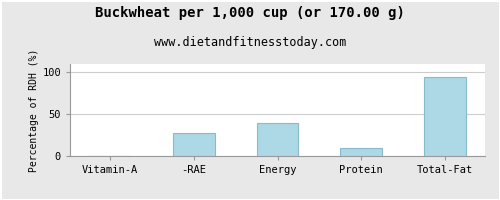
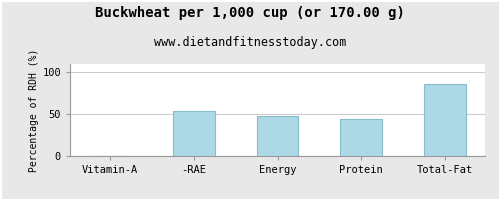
-RAE: 28 -> 54
Energy: 40 -> 48
Protein: 9 -> 44
Total-Fat: 94 -> 86
